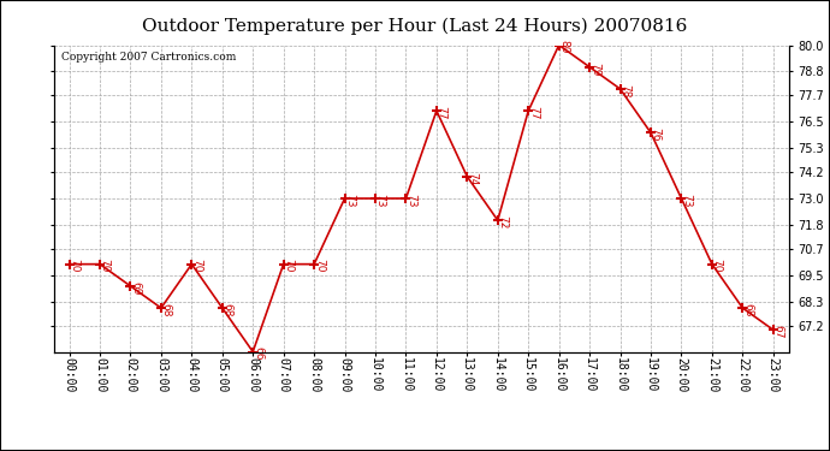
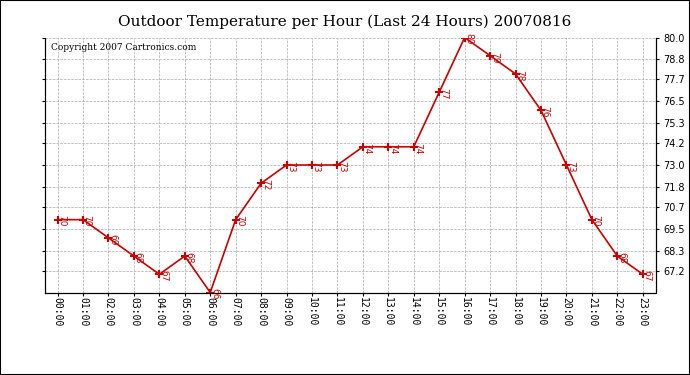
04:00: 70 -> 67
08:00: 70 -> 72
12:00: 77 -> 74
14:00: 72 -> 74
